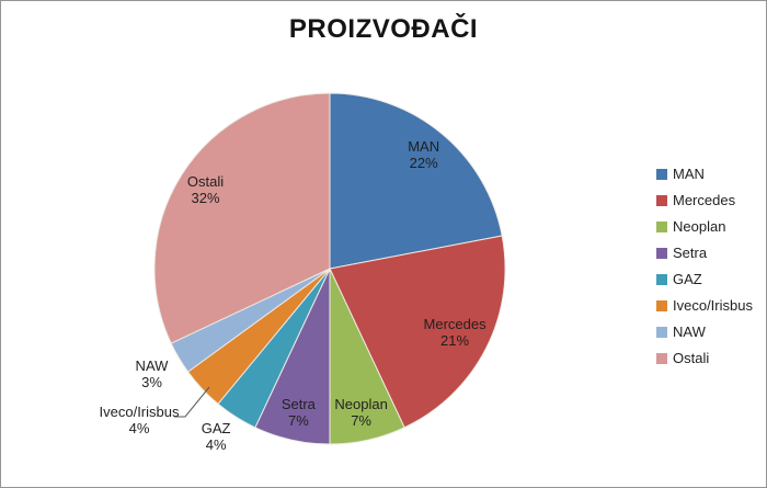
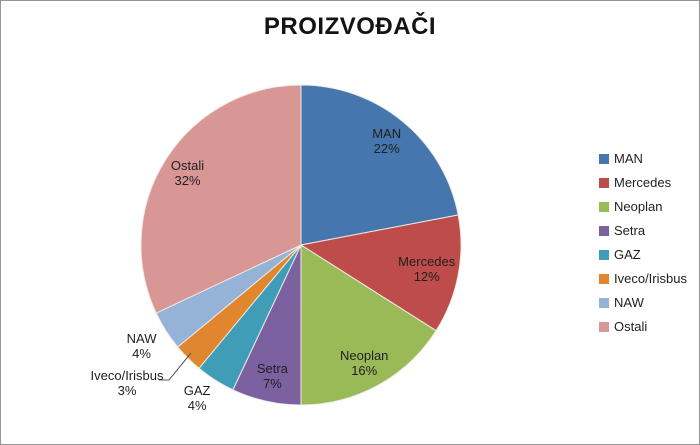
Mercedes: 21% -> 12%
Neoplan: 7% -> 16%
Iveco/Irisbus: 4% -> 3%
NAW: 3% -> 4%
